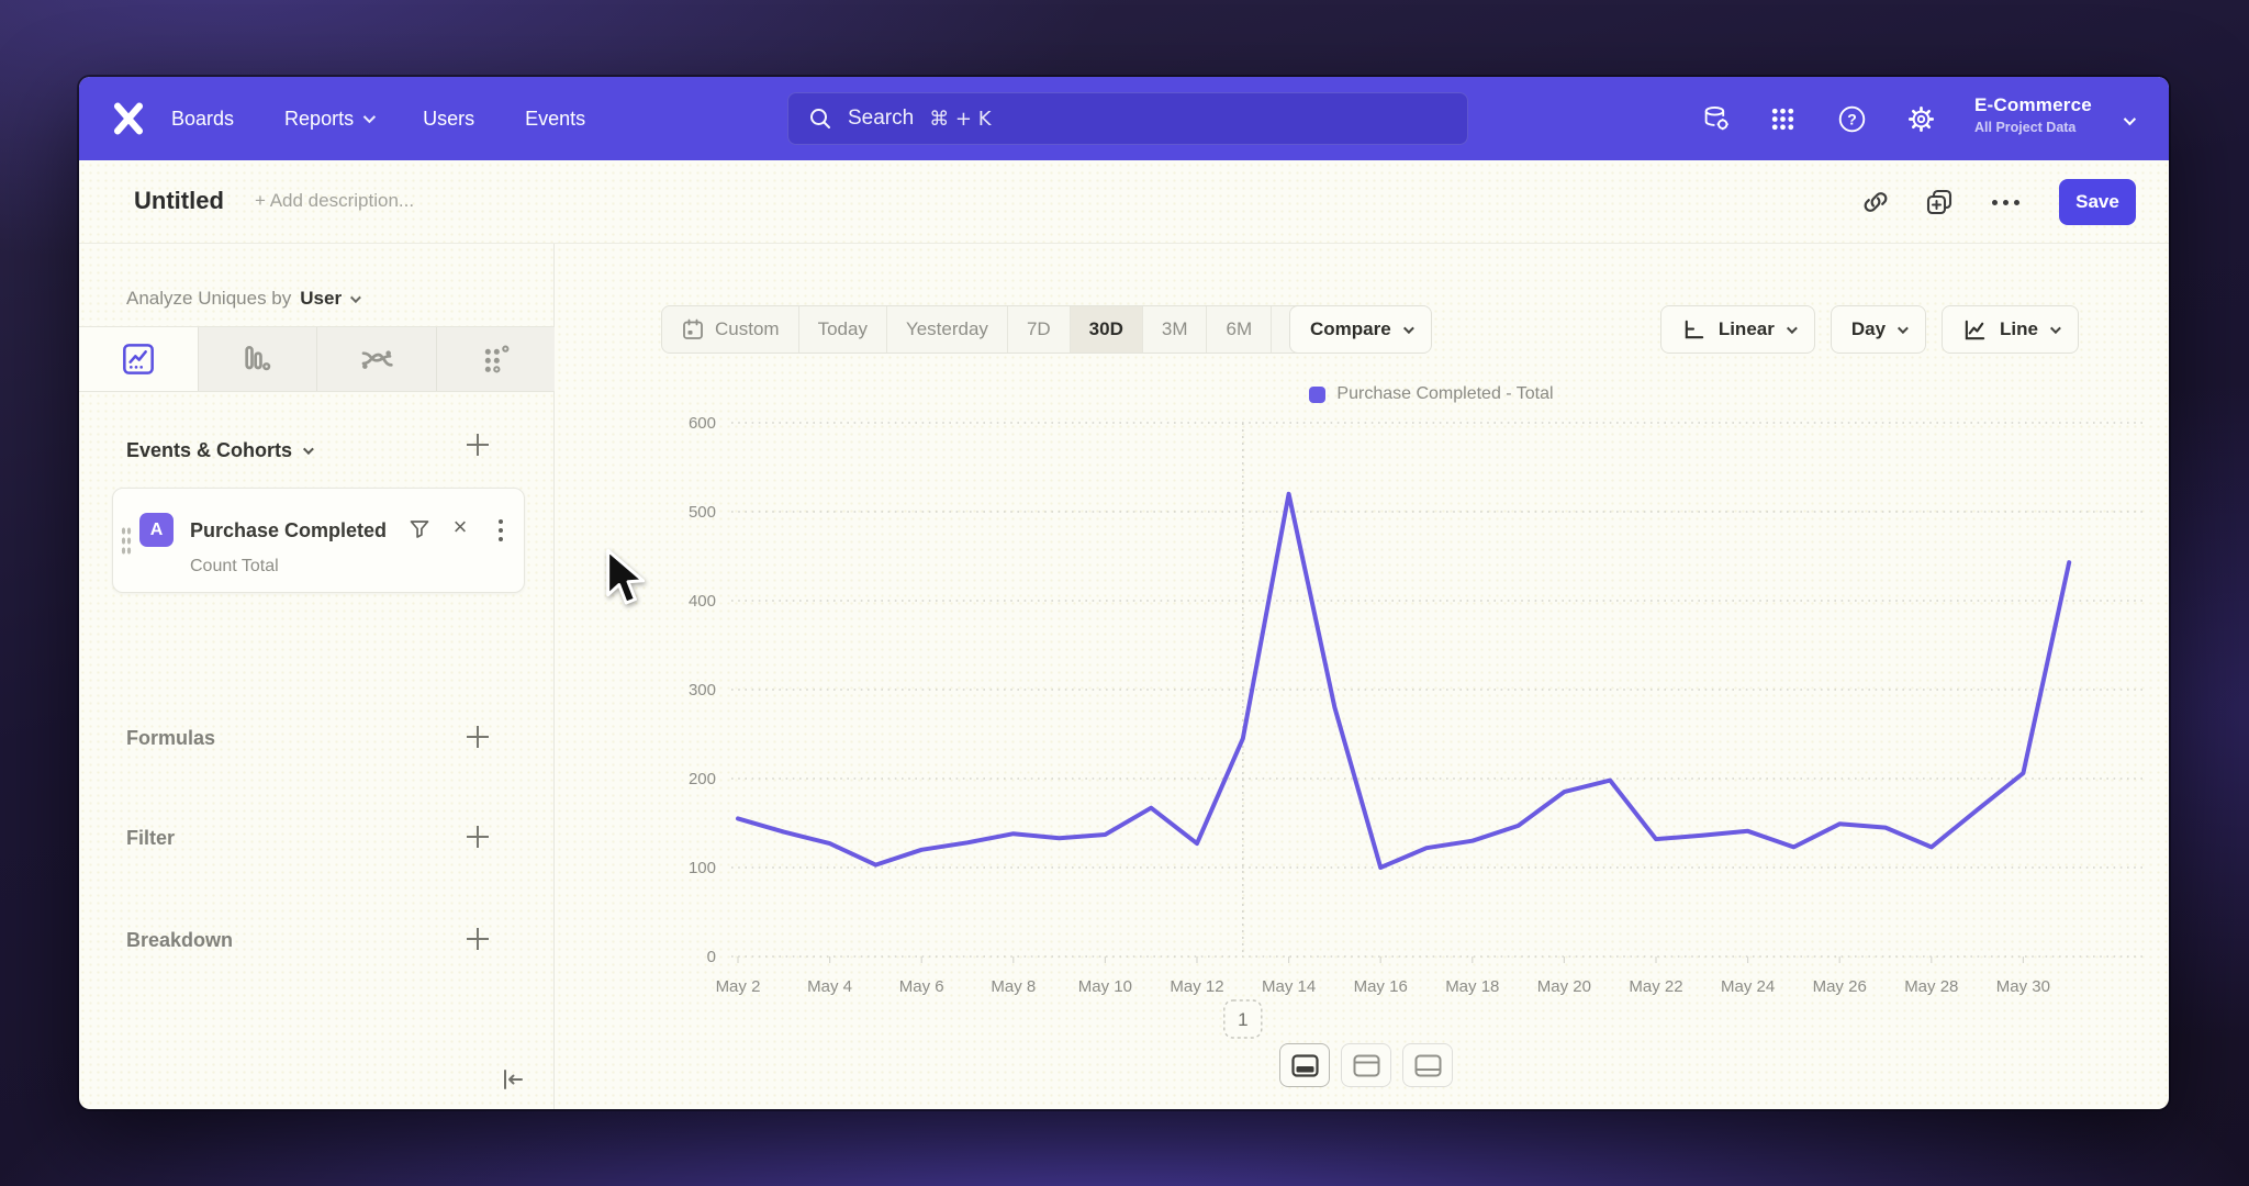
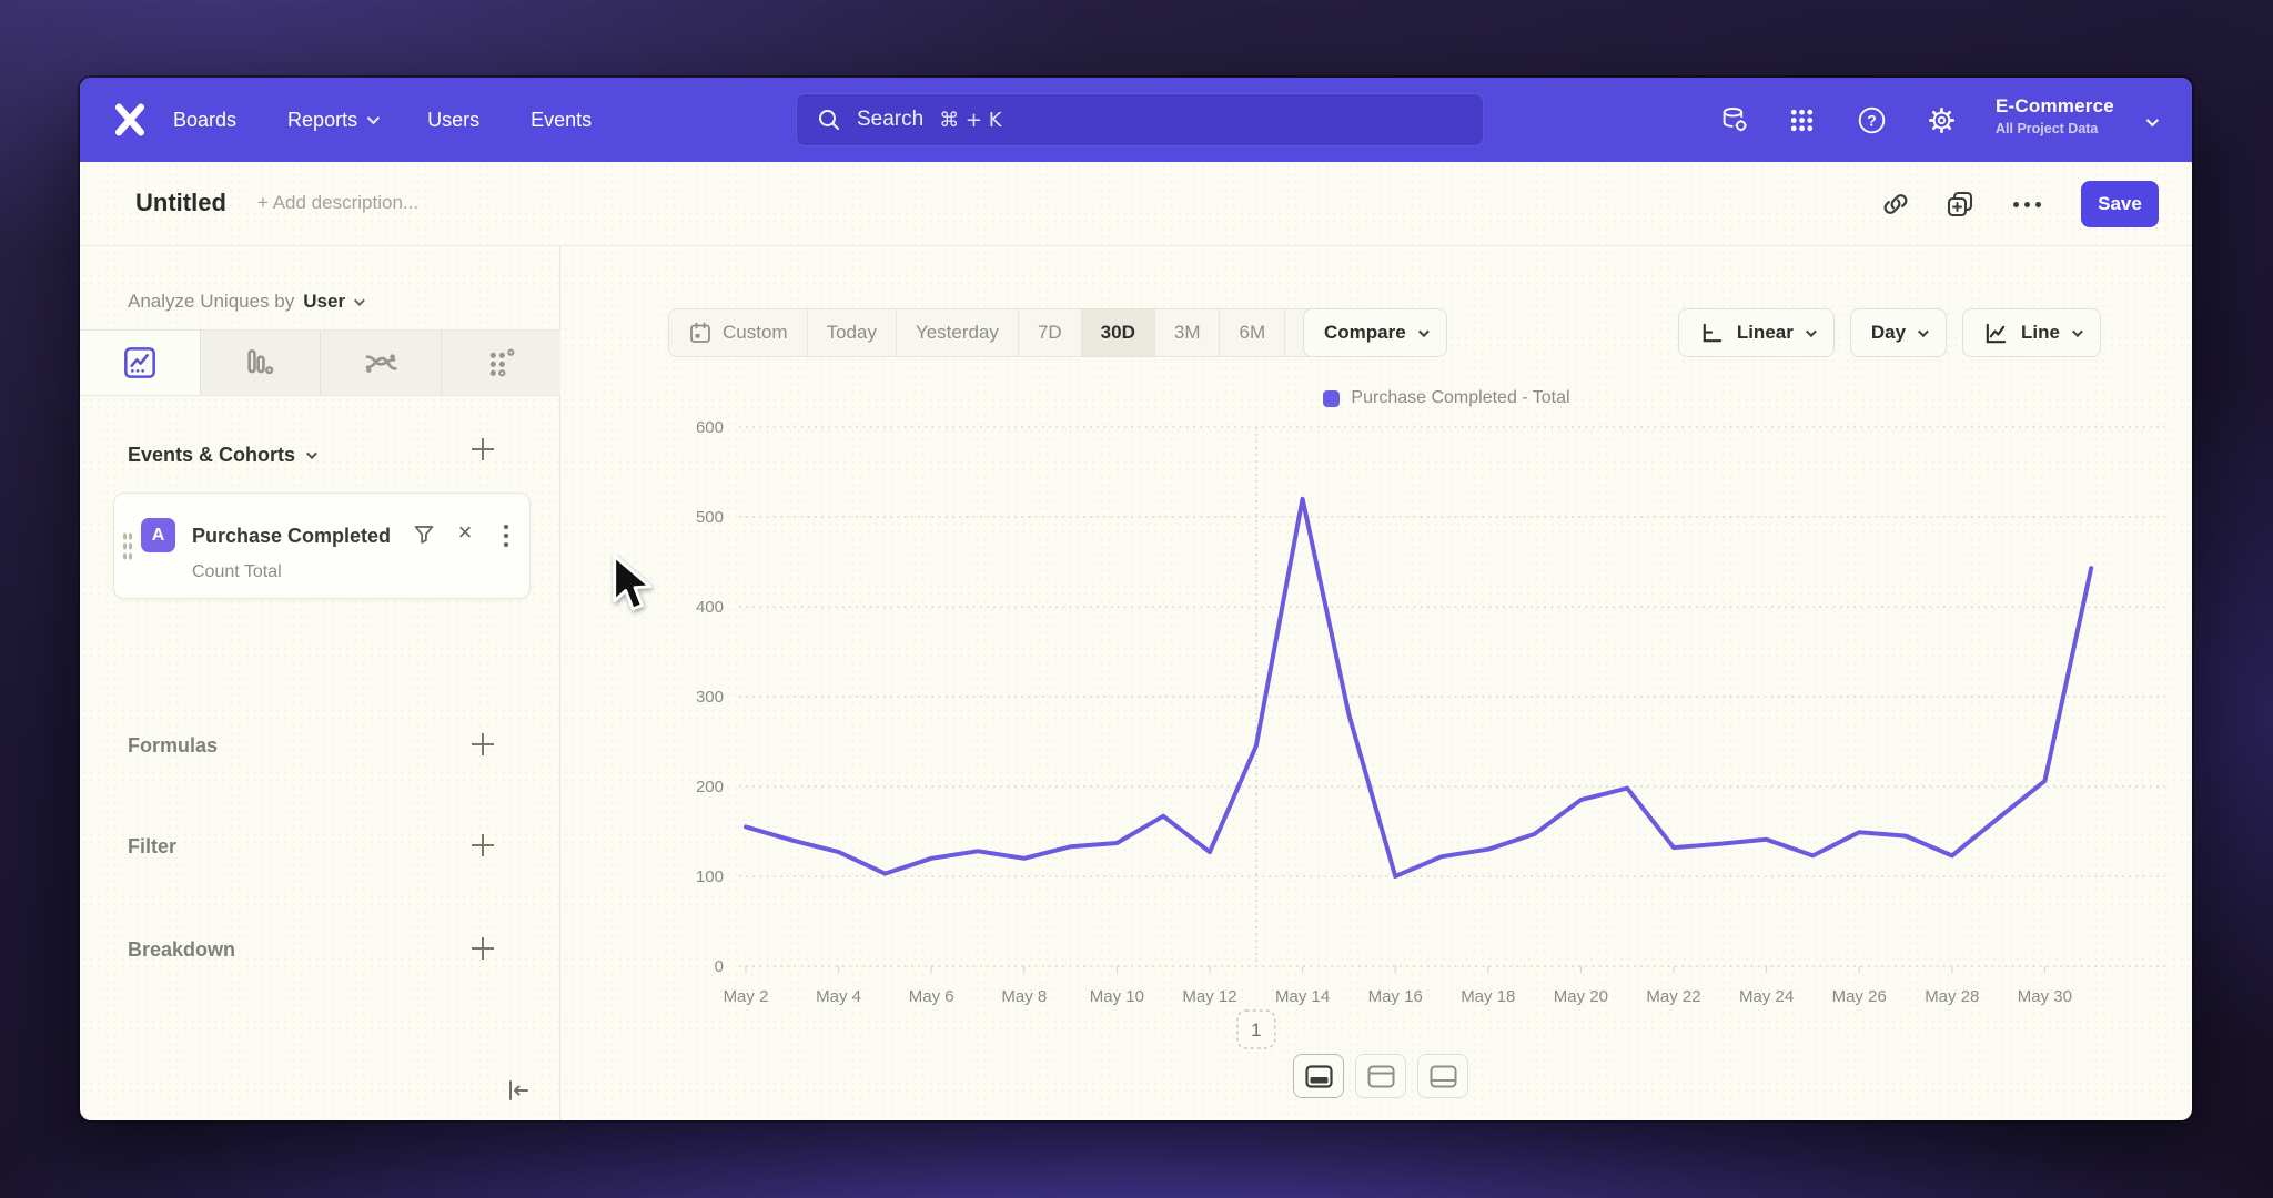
May 8: 140 -> 120
